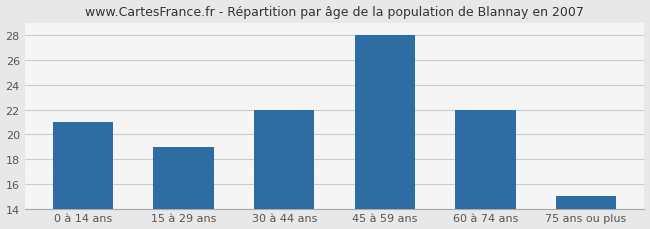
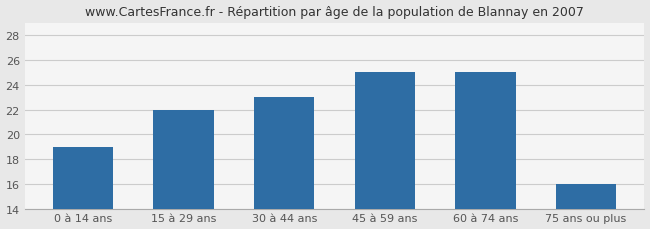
0 à 14 ans: 21 -> 19
15 à 29 ans: 19 -> 22
30 à 44 ans: 22 -> 23
45 à 59 ans: 28 -> 25
60 à 74 ans: 22 -> 25
75 ans ou plus: 15 -> 16
